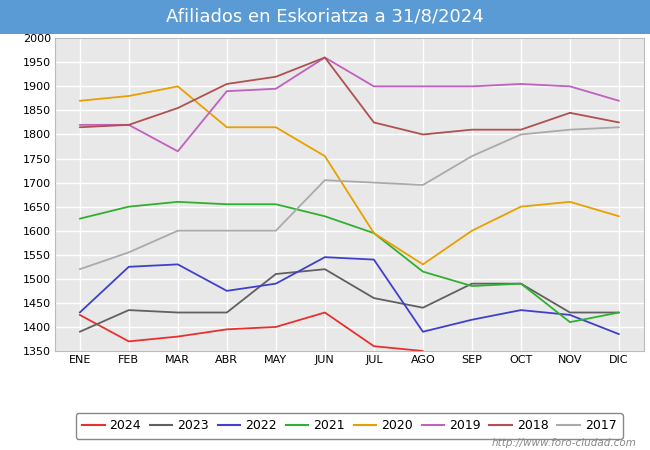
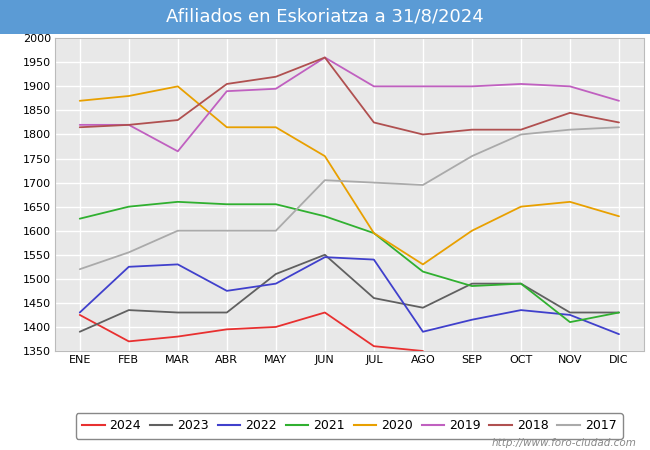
2018/MAR: 1855 -> 1830
2023/JUN: 1520 -> 1550
